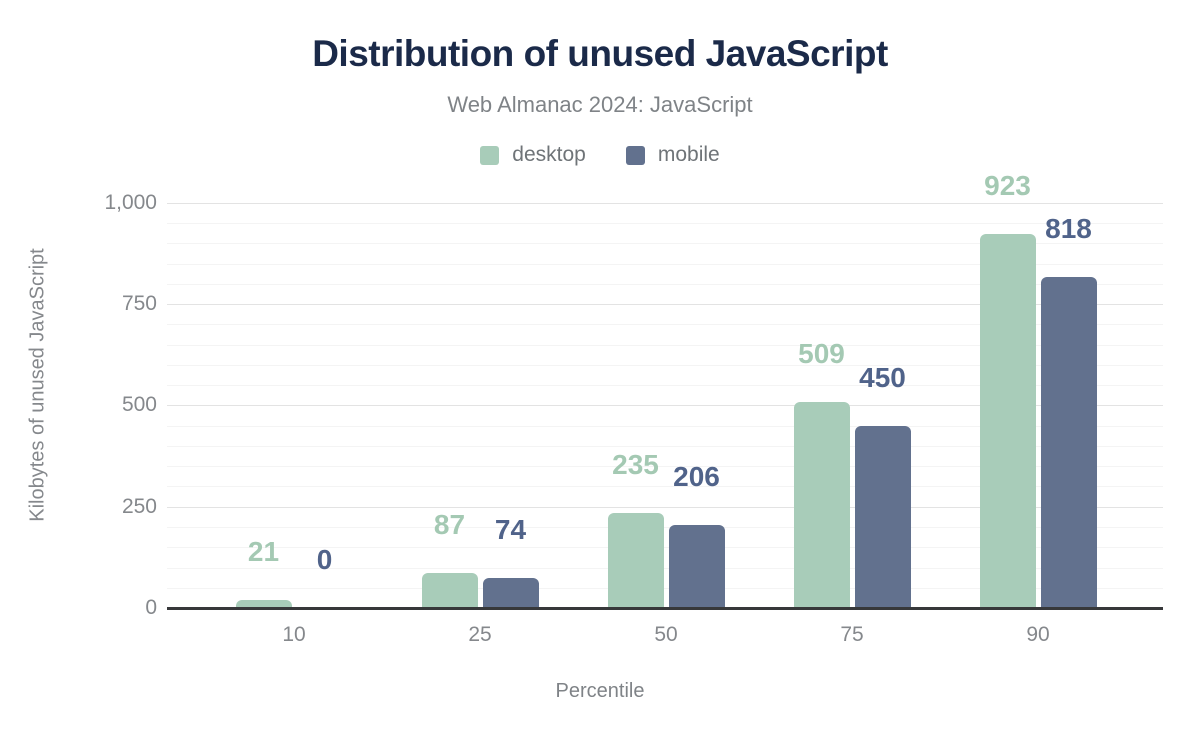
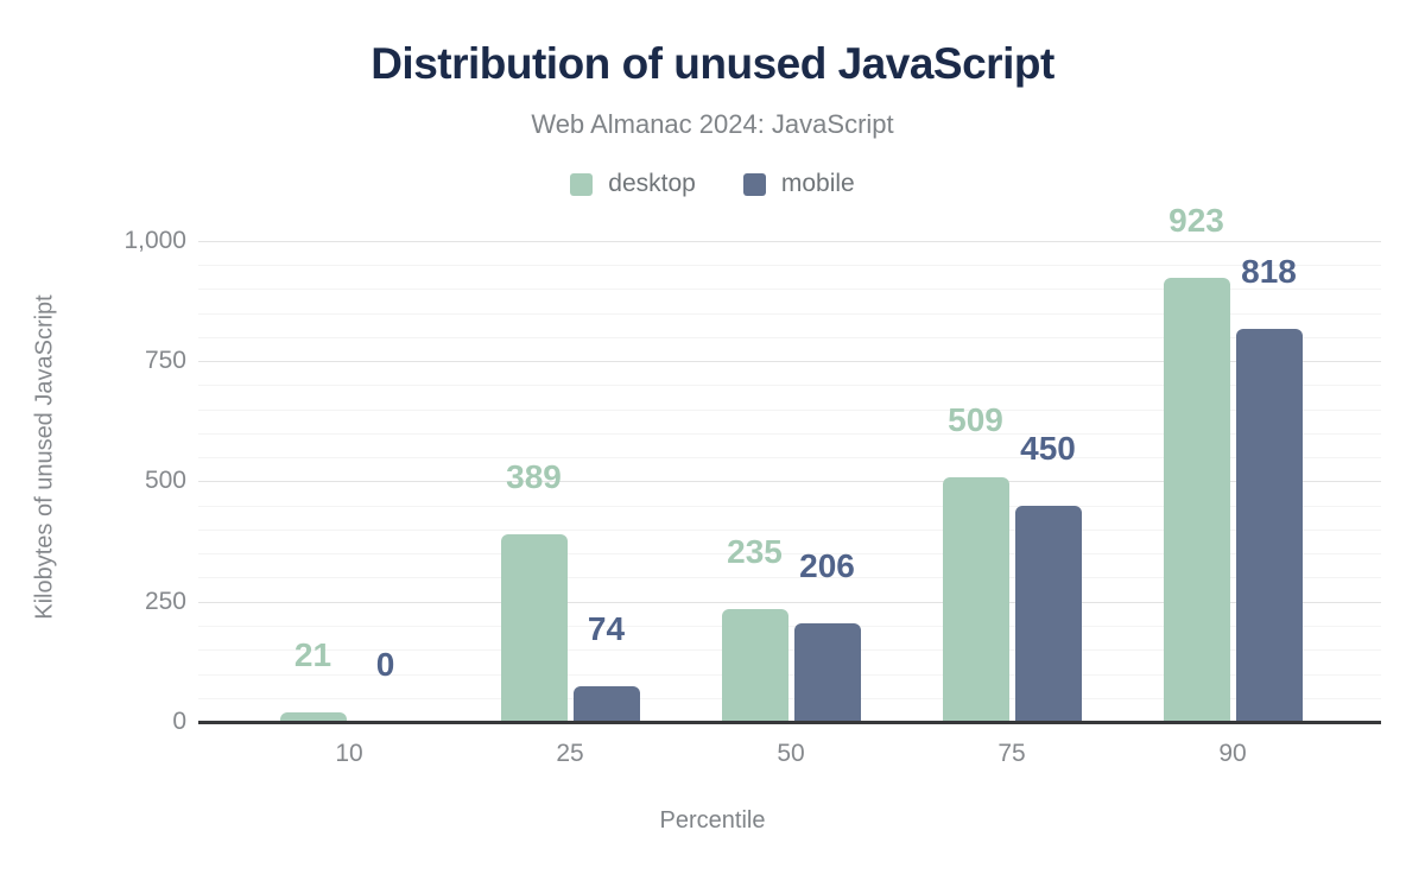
desktop/25: 87 -> 389
